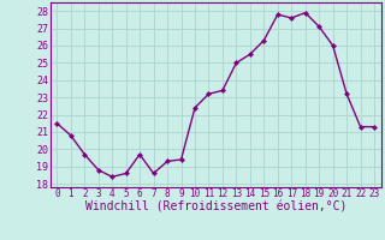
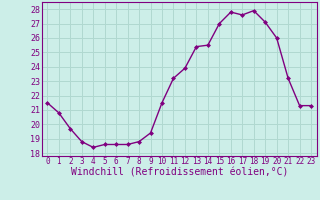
6: 19.7 -> 18.6
8: 19.3 -> 18.8
10: 22.4 -> 21.5
12: 23.4 -> 23.9
13: 25.0 -> 25.4
15: 26.3 -> 27.0
